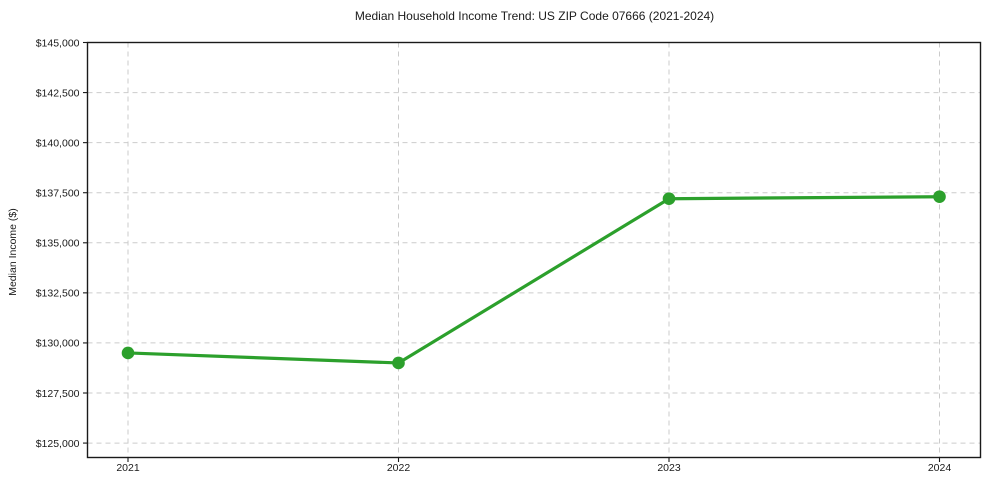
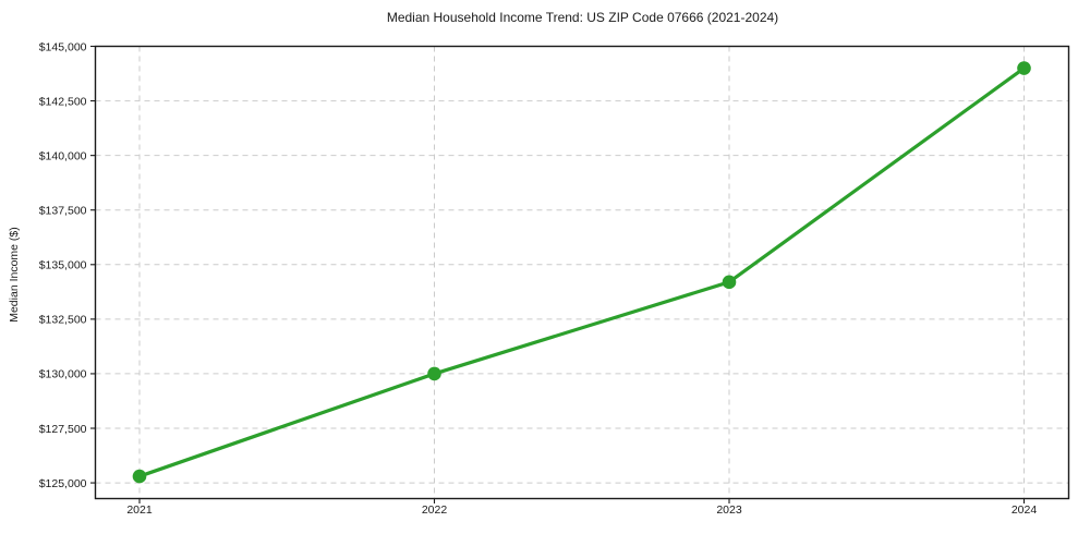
2021: $129500 -> $125300
2022: $129000 -> $130000
2023: $137200 -> $134200
2024: $137300 -> $144000
